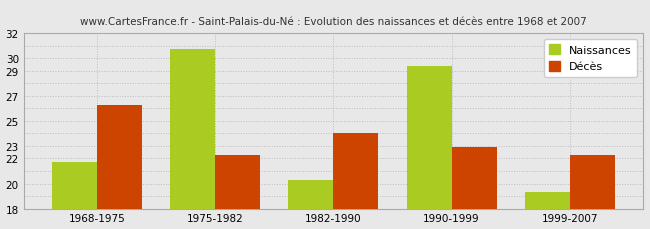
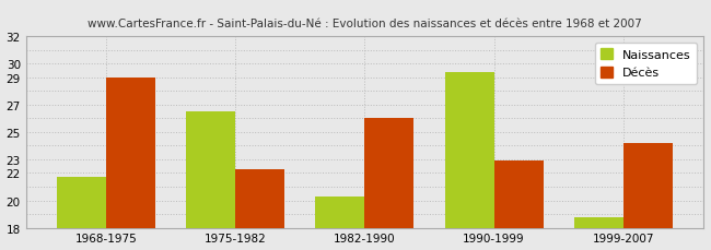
Décès/1968-1975: 26.3 -> 29.0
Naissances/1975-1982: 30.7 -> 26.5
Décès/1982-1990: 24.0 -> 26.0
Naissances/1999-2007: 19.3 -> 18.8
Décès/1999-2007: 22.3 -> 24.2
